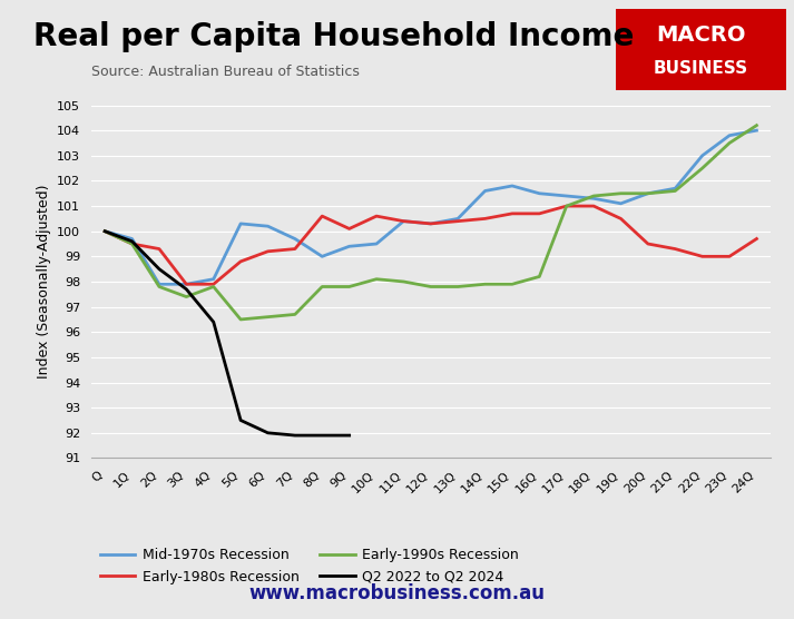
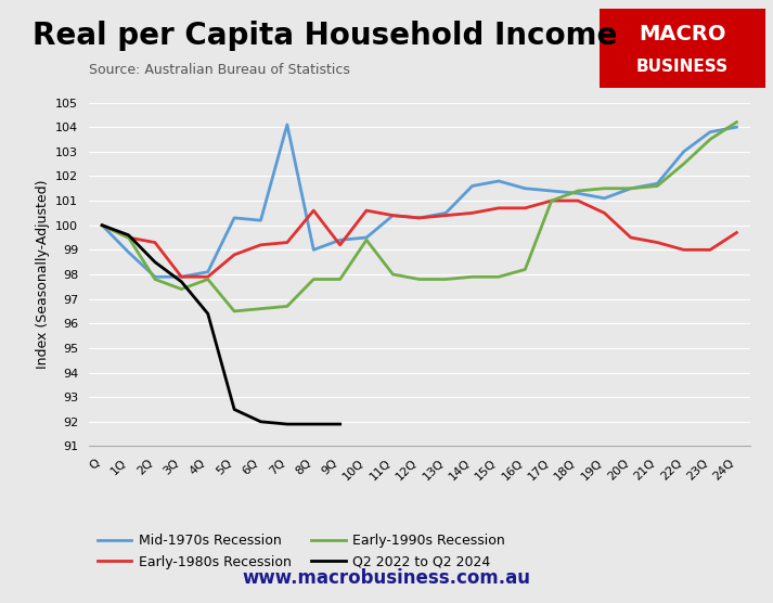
Mid-1970s Recession/1Q: 99.7 -> 98.9
Mid-1970s Recession/7Q: 99.7 -> 104.1
Early-1980s Recession/9Q: 100.1 -> 99.2
Early-1990s Recession/10Q: 98.1 -> 99.4
